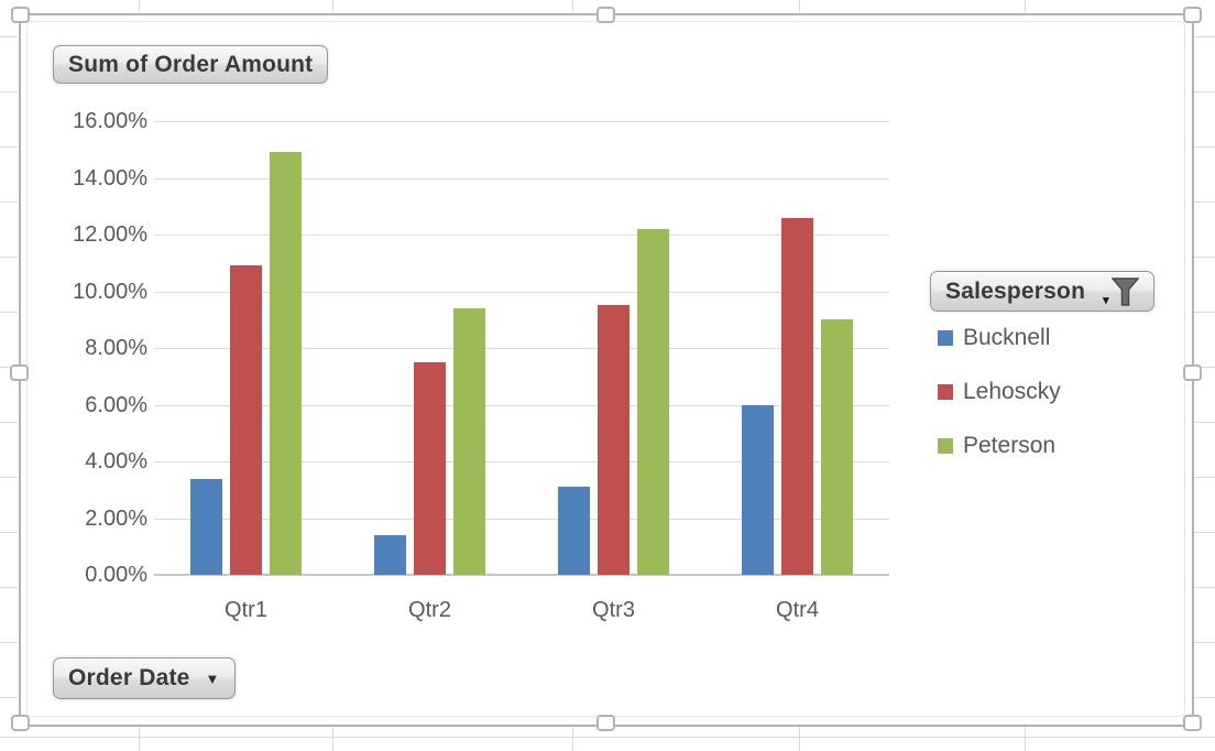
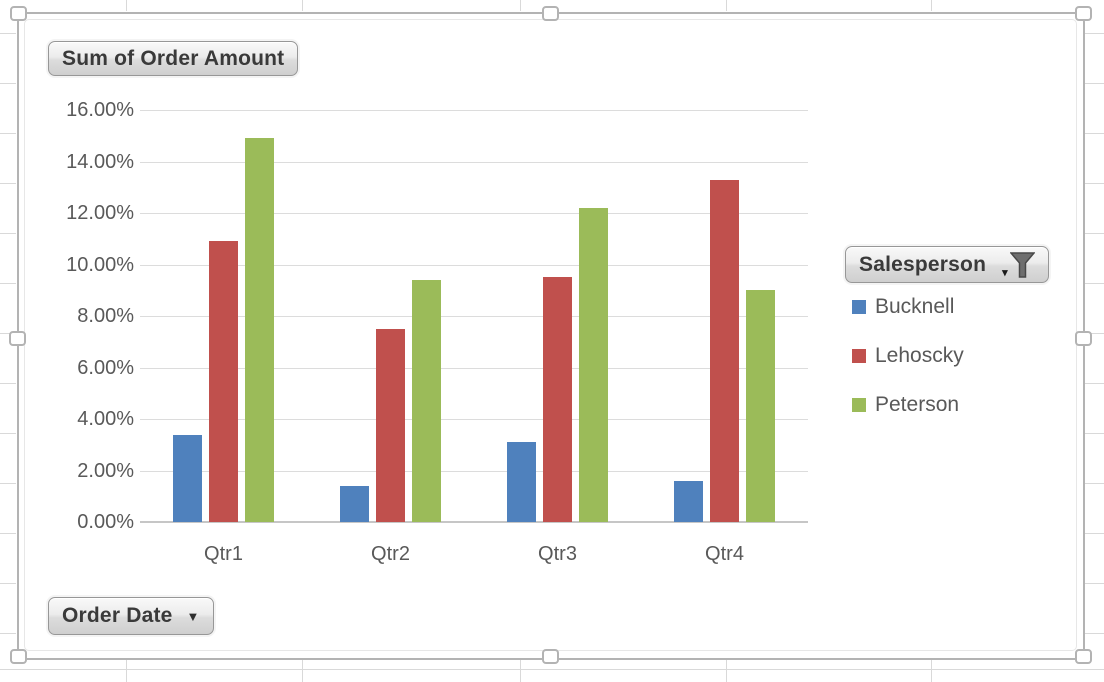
Bucknell/Qtr4: 6.0% -> 1.6%
Lehoscky/Qtr4: 12.6% -> 13.3%
